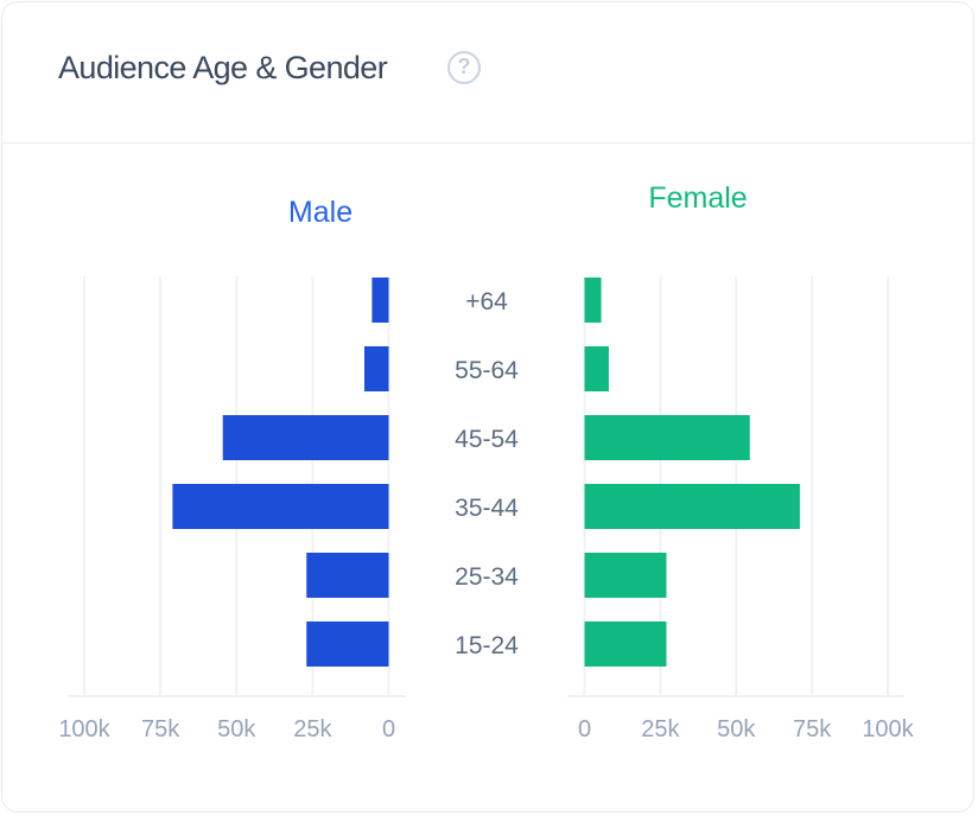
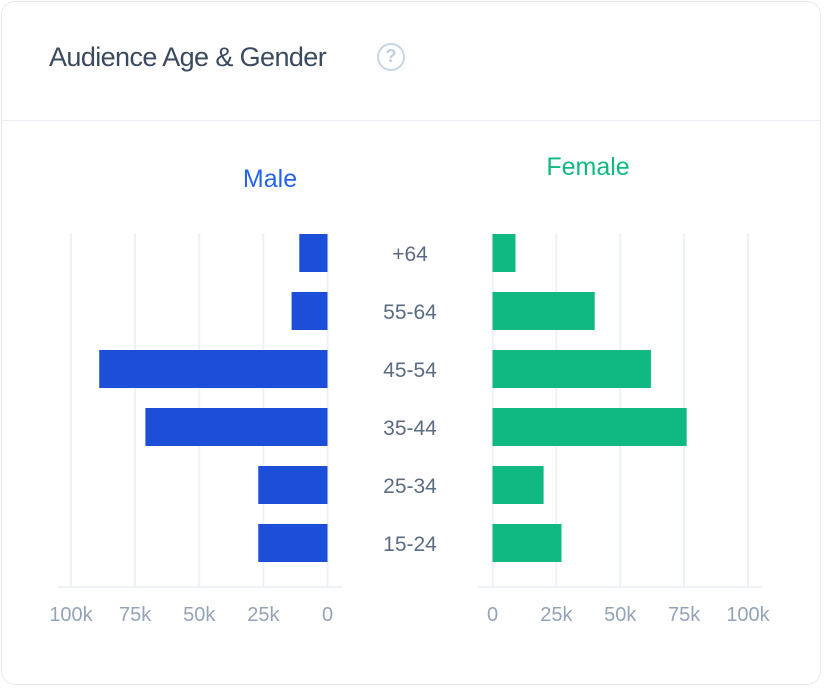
Male/+64: 6k -> 11k
Female/+64: 6k -> 9k
Male/55-64: 8k -> 14k
Female/55-64: 8k -> 40k
Male/45-54: 54k -> 89k
Female/45-54: 54k -> 62k
Female/35-44: 71k -> 76k
Female/25-34: 27k -> 20k
